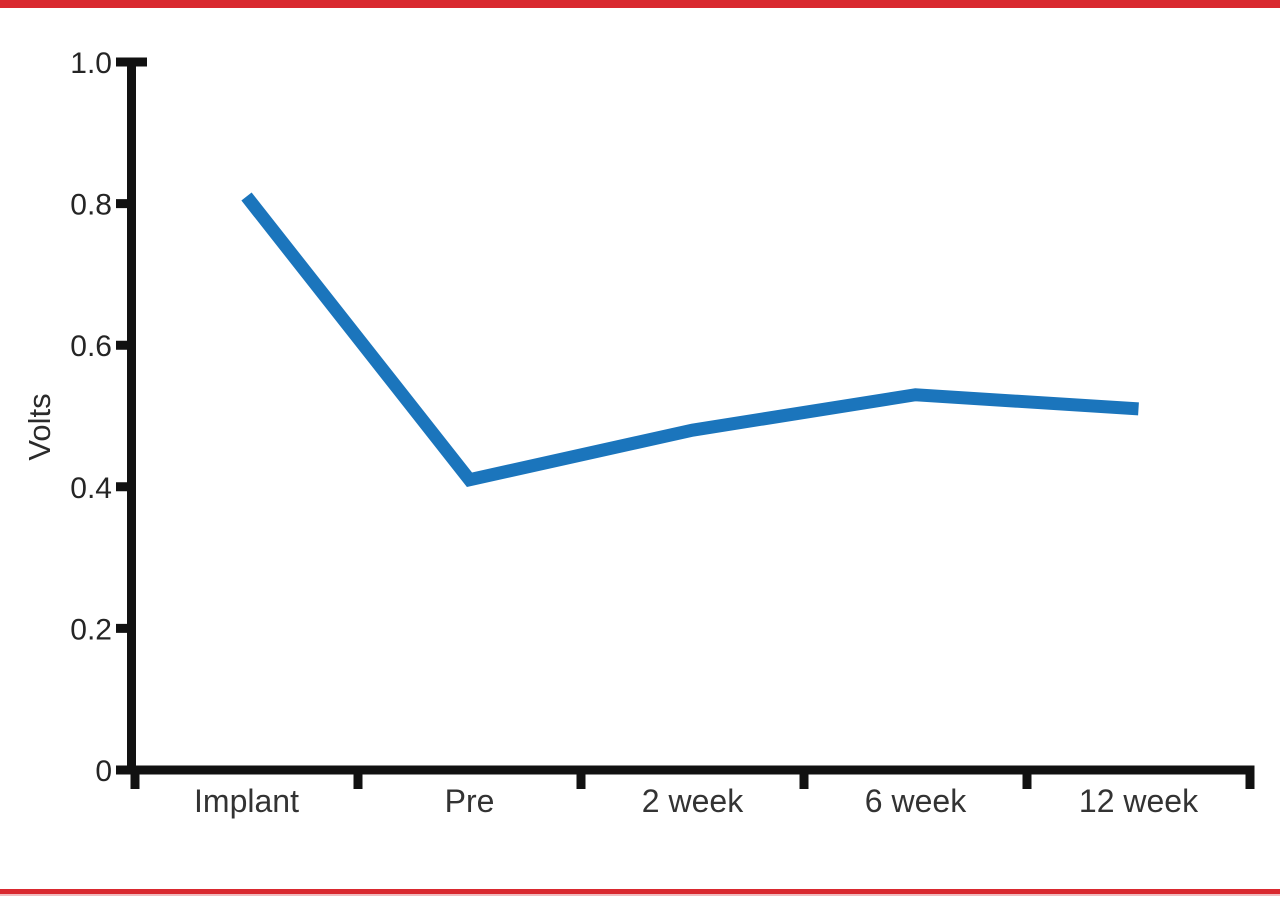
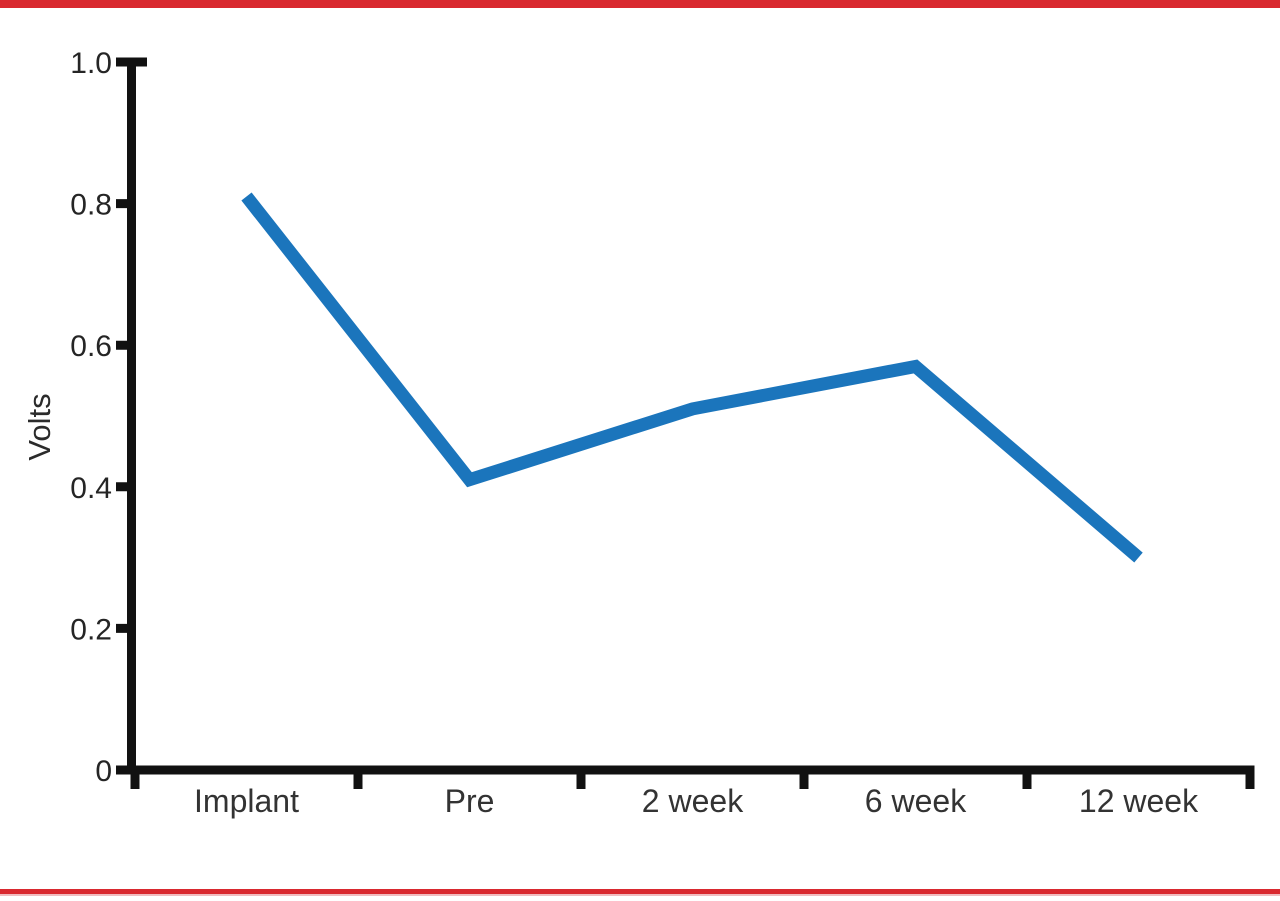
2 week: 0.48 -> 0.51
6 week: 0.53 -> 0.57
12 week: 0.51 -> 0.30
